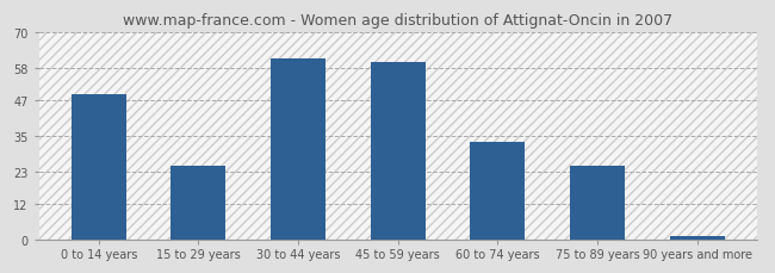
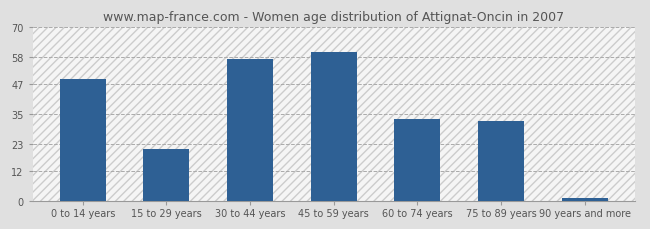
15 to 29 years: 25 -> 21
30 to 44 years: 61 -> 57
75 to 89 years: 25 -> 32
